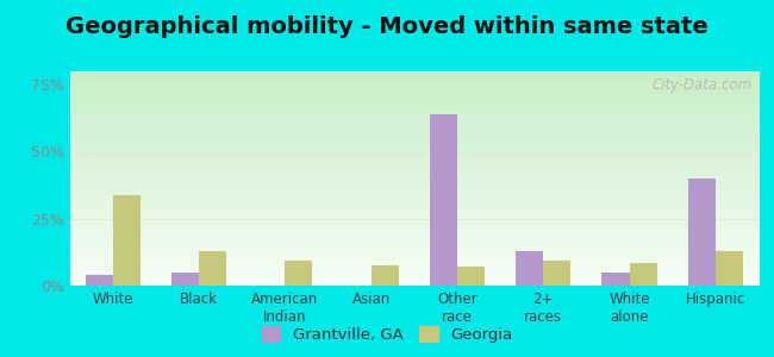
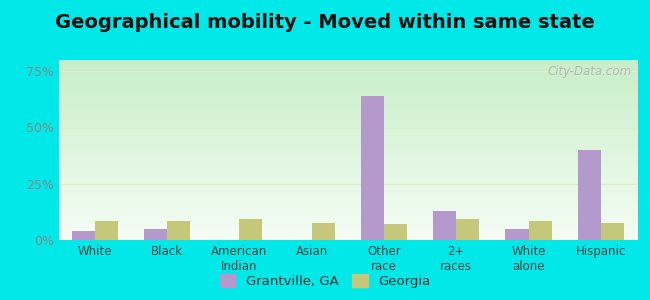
Georgia/White: 34.0% -> 8.5%
Georgia/Black: 13.0% -> 8.5%
Georgia/Hispanic: 13.0% -> 7.5%
